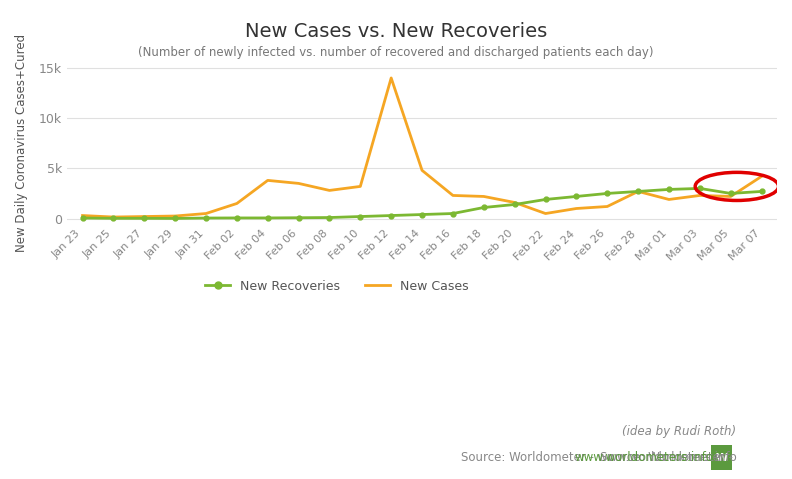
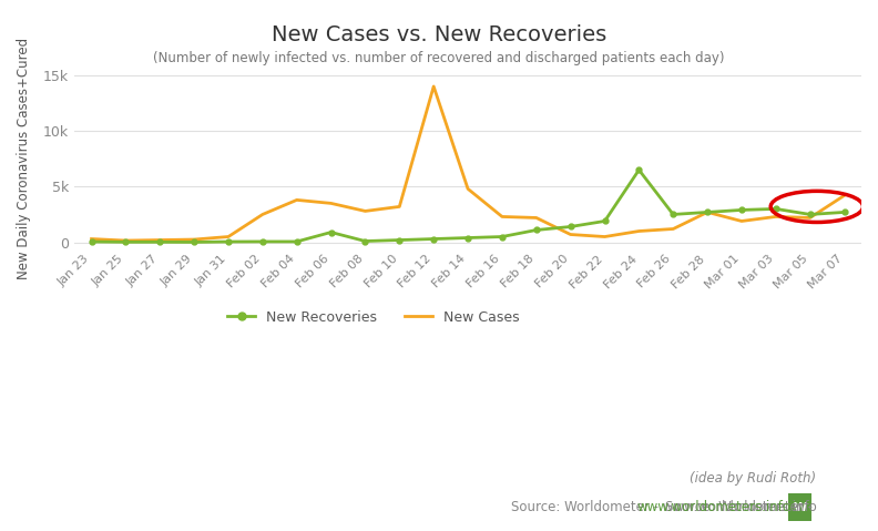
New Cases/Feb 02: 1.5k -> 2.5k
New Recoveries/Feb 06: 0.1k -> 0.9k
New Cases/Feb 20: 1.6k -> 0.7k
New Recoveries/Feb 24: 2.2k -> 6.5k
